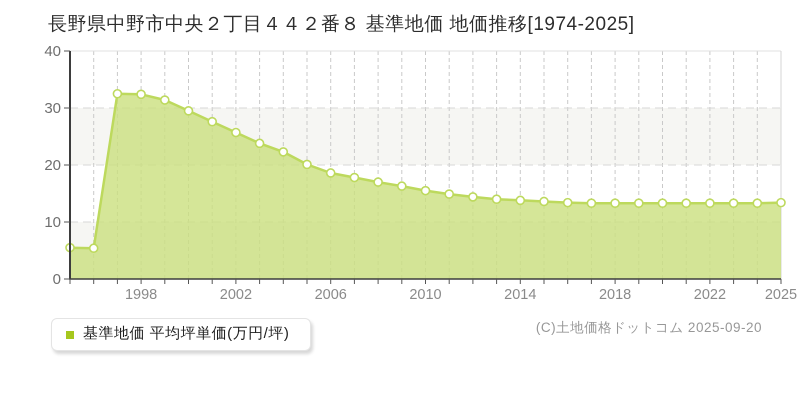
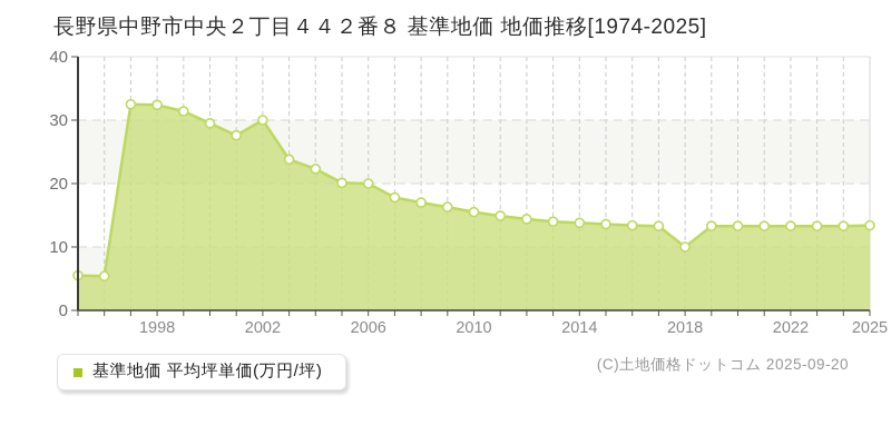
2002: 26 -> 30
2006: 19 -> 20
2018: 13 -> 10
